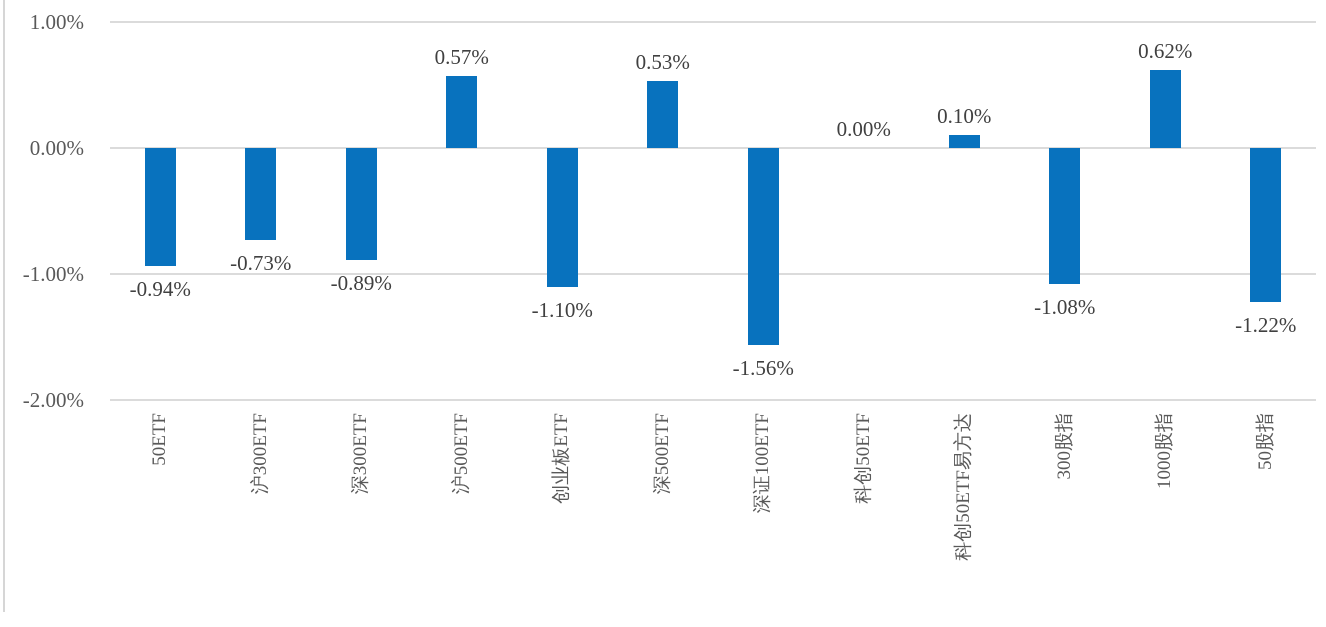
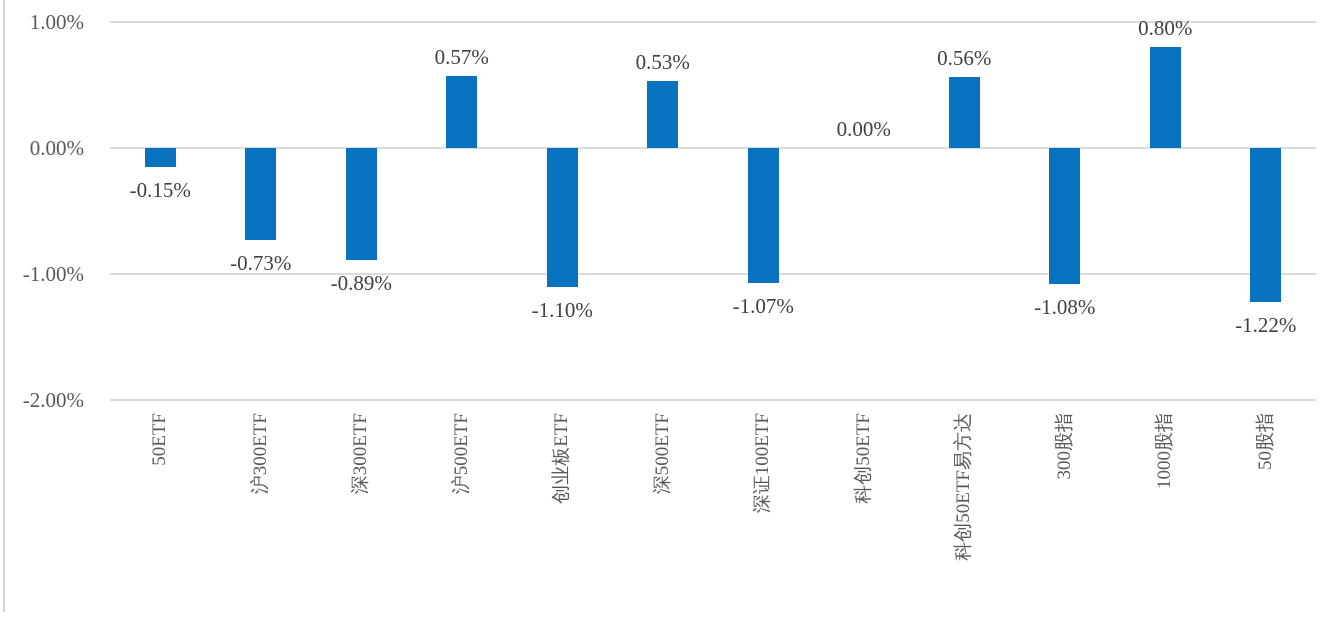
50ETF: -0.94% -> -0.15%
深证100ETF: -1.56% -> -1.07%
科创50ETF易方达: 0.10% -> 0.56%
1000股指: 0.62% -> 0.80%
